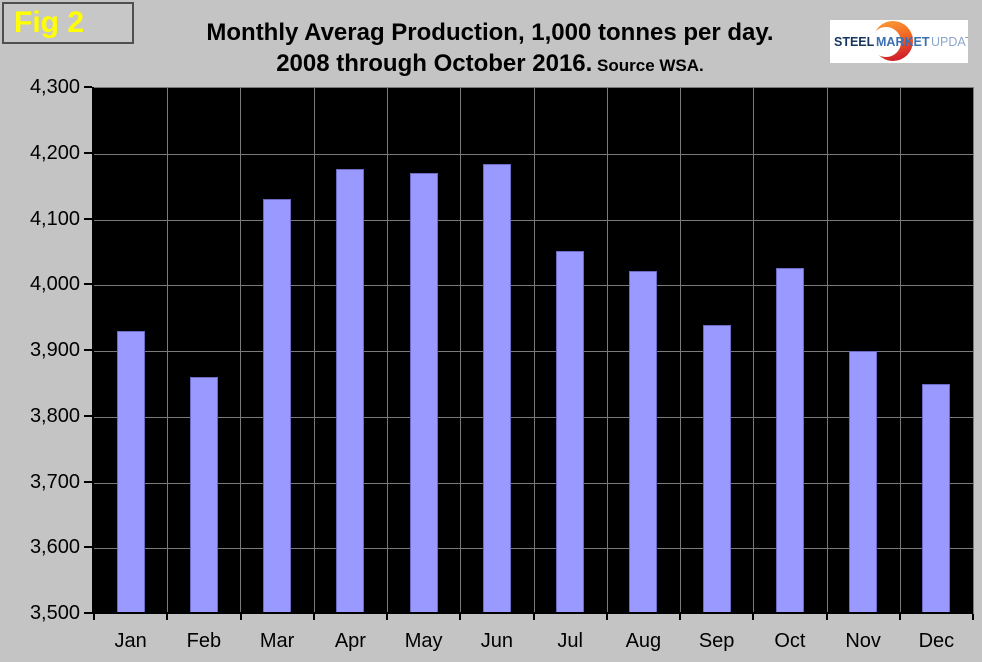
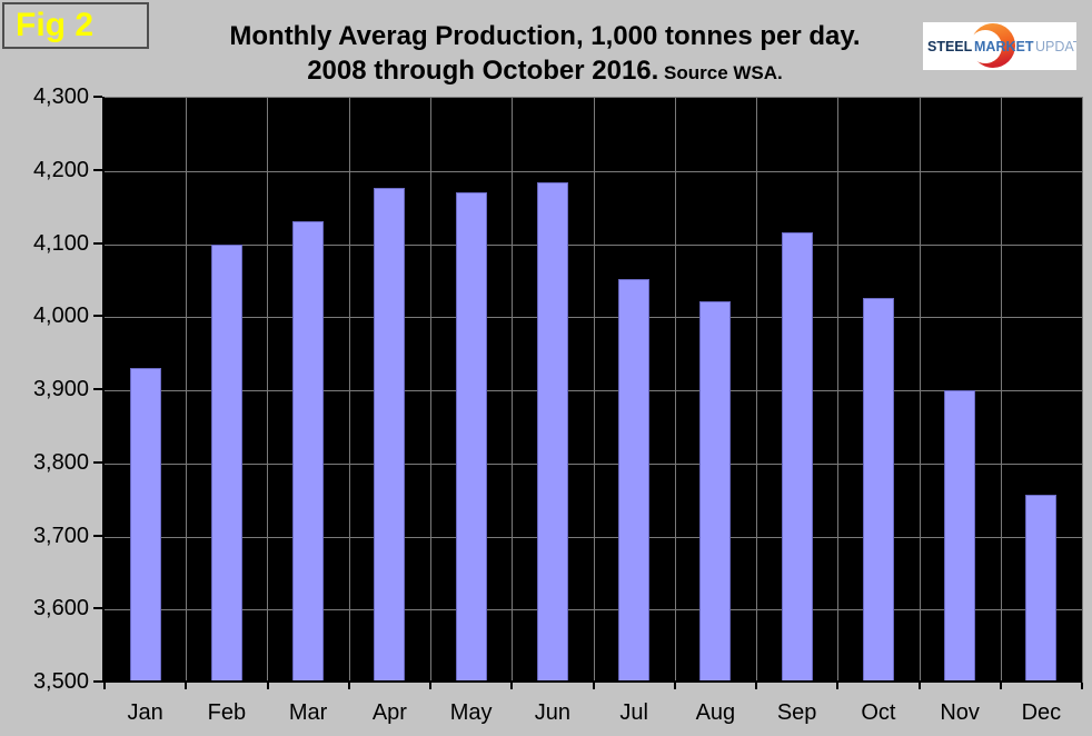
Feb: 3860 -> 4100
Sep: 3940 -> 4120
Dec: 3850 -> 3760
